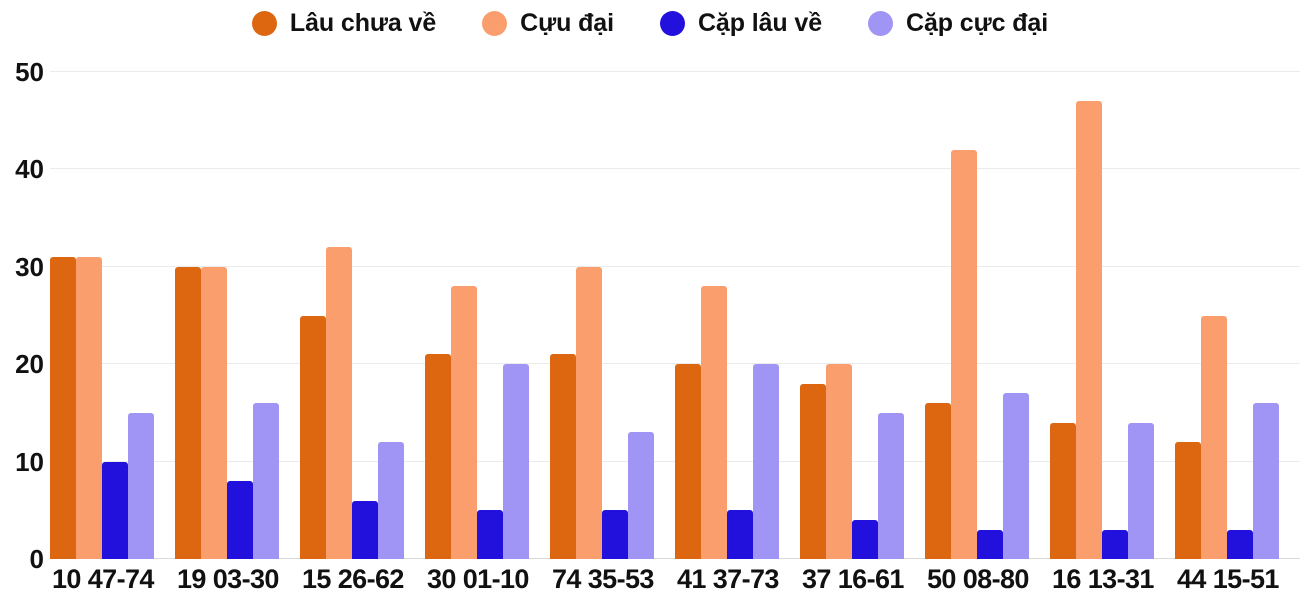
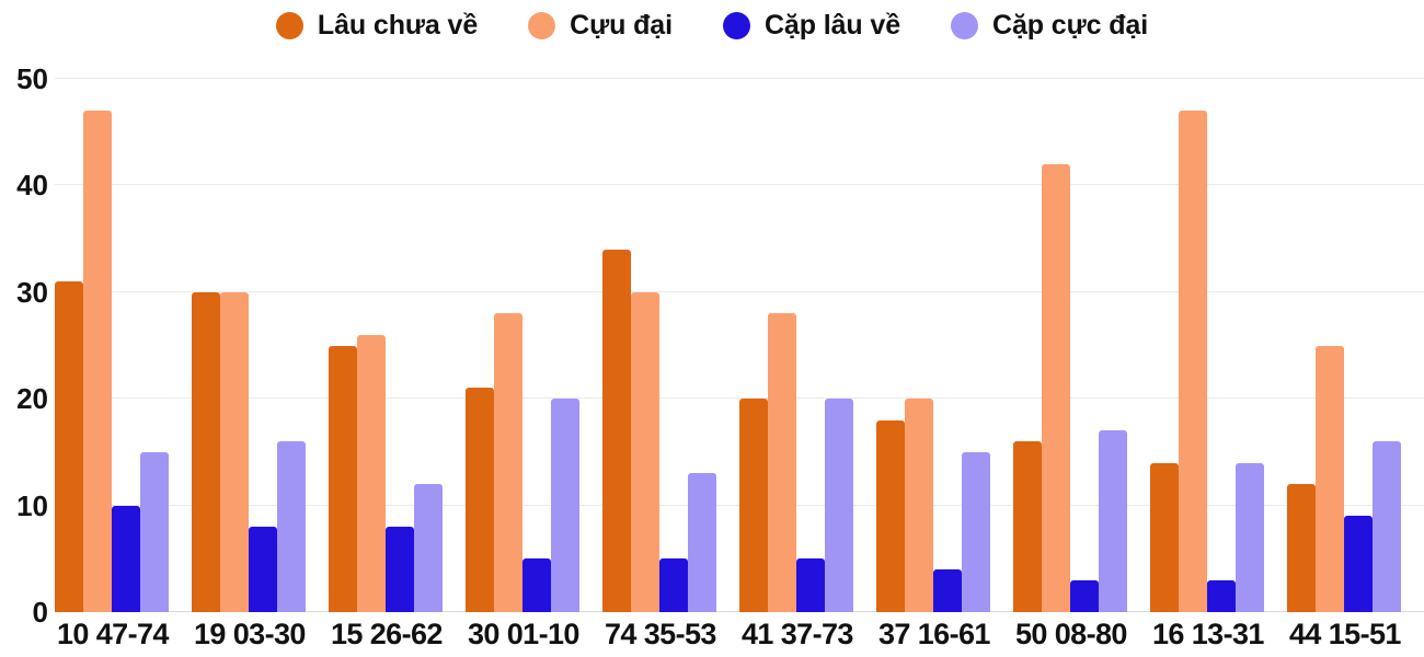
Cựu đại/10 47-74: 31 -> 47
Cựu đại/15 26-62: 32 -> 26
Cặp lâu về/15 26-62: 6 -> 8
Lâu chưa về/74 35-53: 21 -> 34
Cặp lâu về/44 15-51: 3 -> 9
